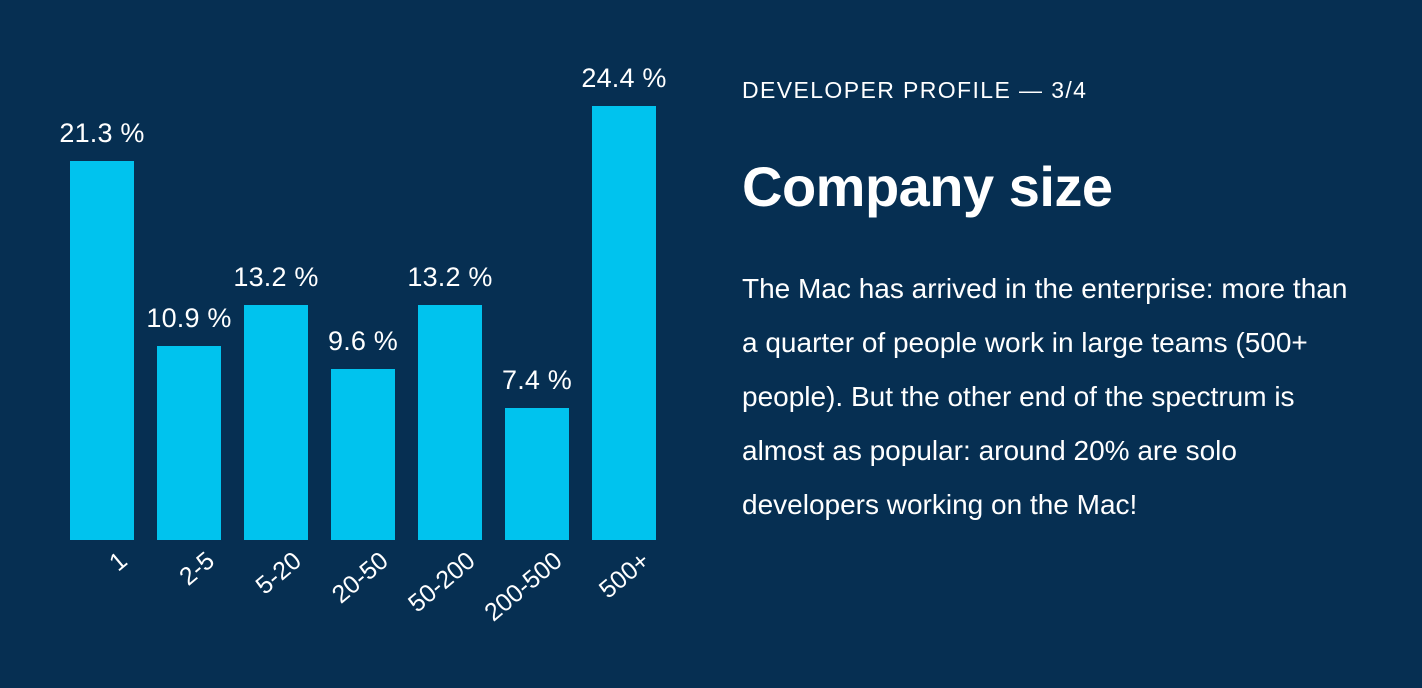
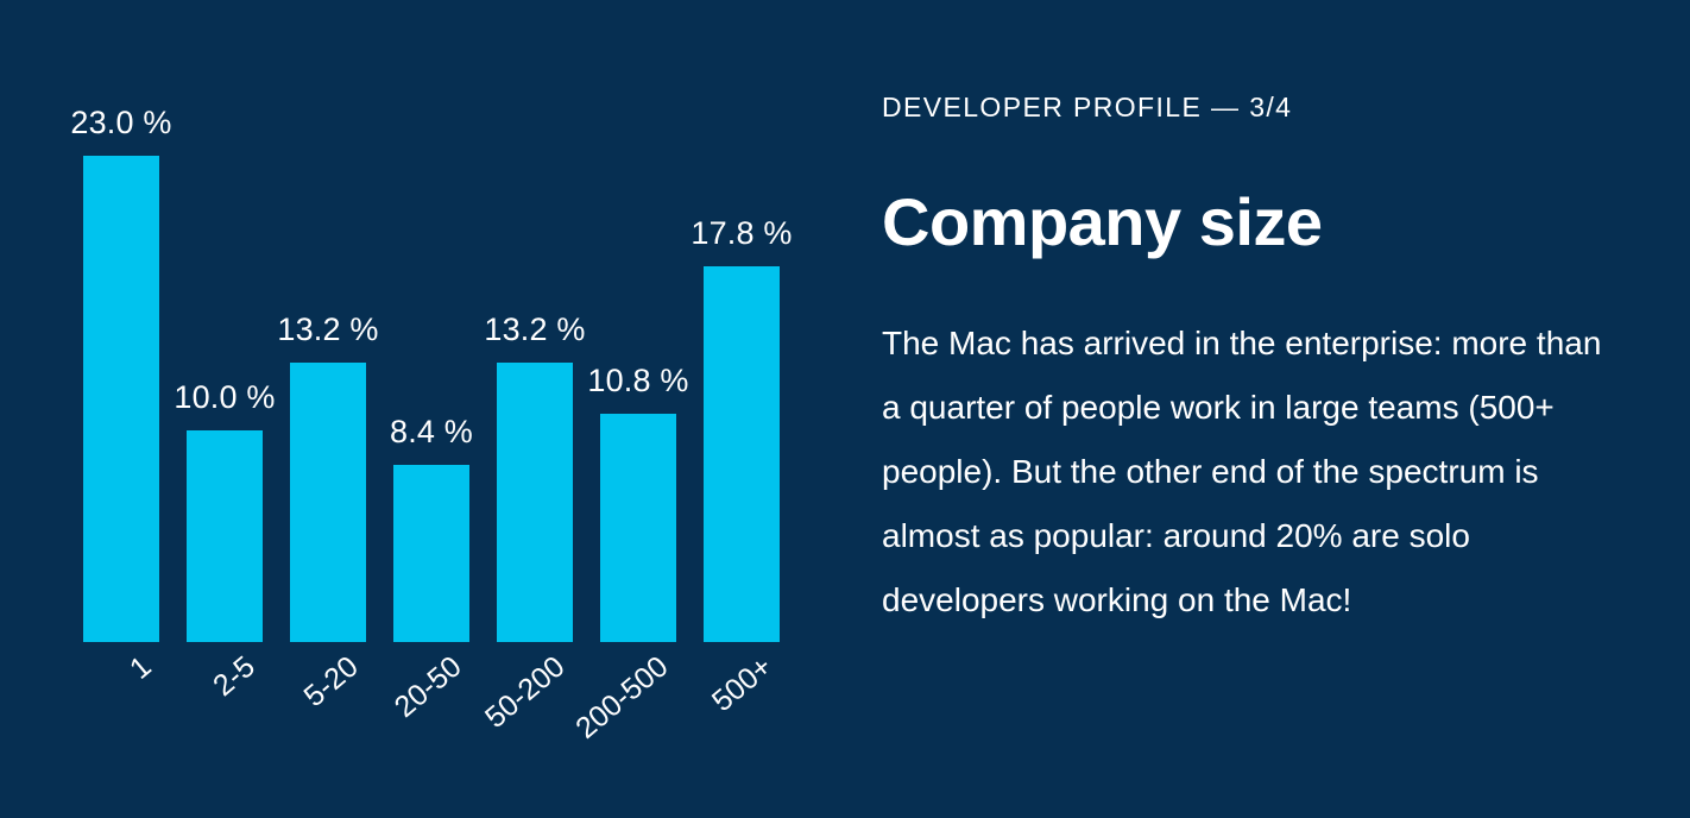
1: 21.3 -> 23.0
2-5: 10.9 -> 10.0
20-50: 9.6 -> 8.4
200-500: 7.4 -> 10.8
500+: 24.4 -> 17.8
